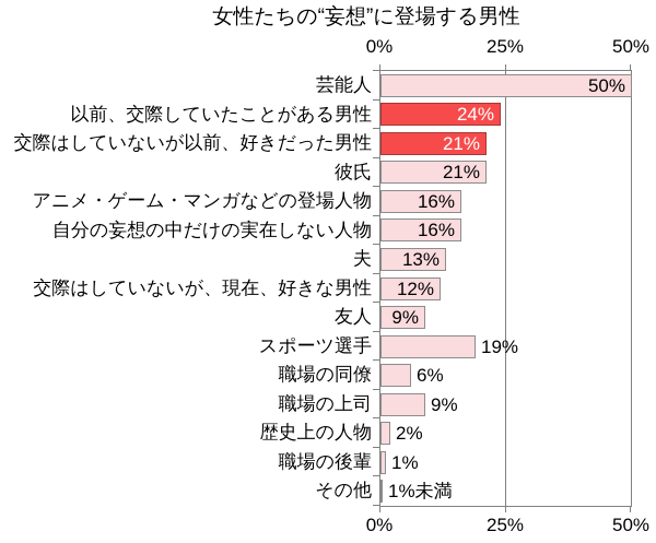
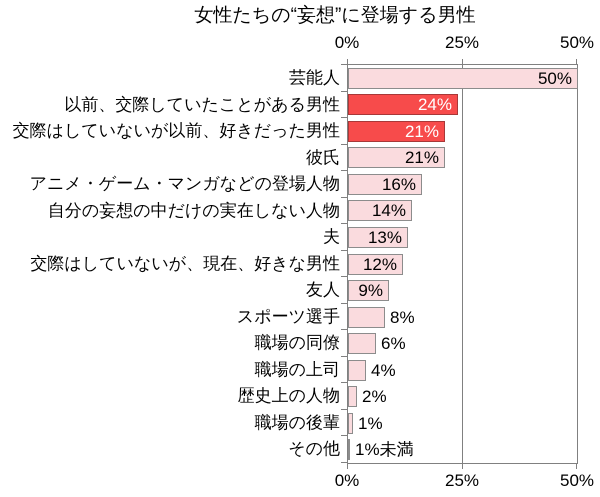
自分の妄想の中だけの実在しない人物: 16% -> 14%
スポーツ選手: 19% -> 8%
職場の上司: 9% -> 4%
